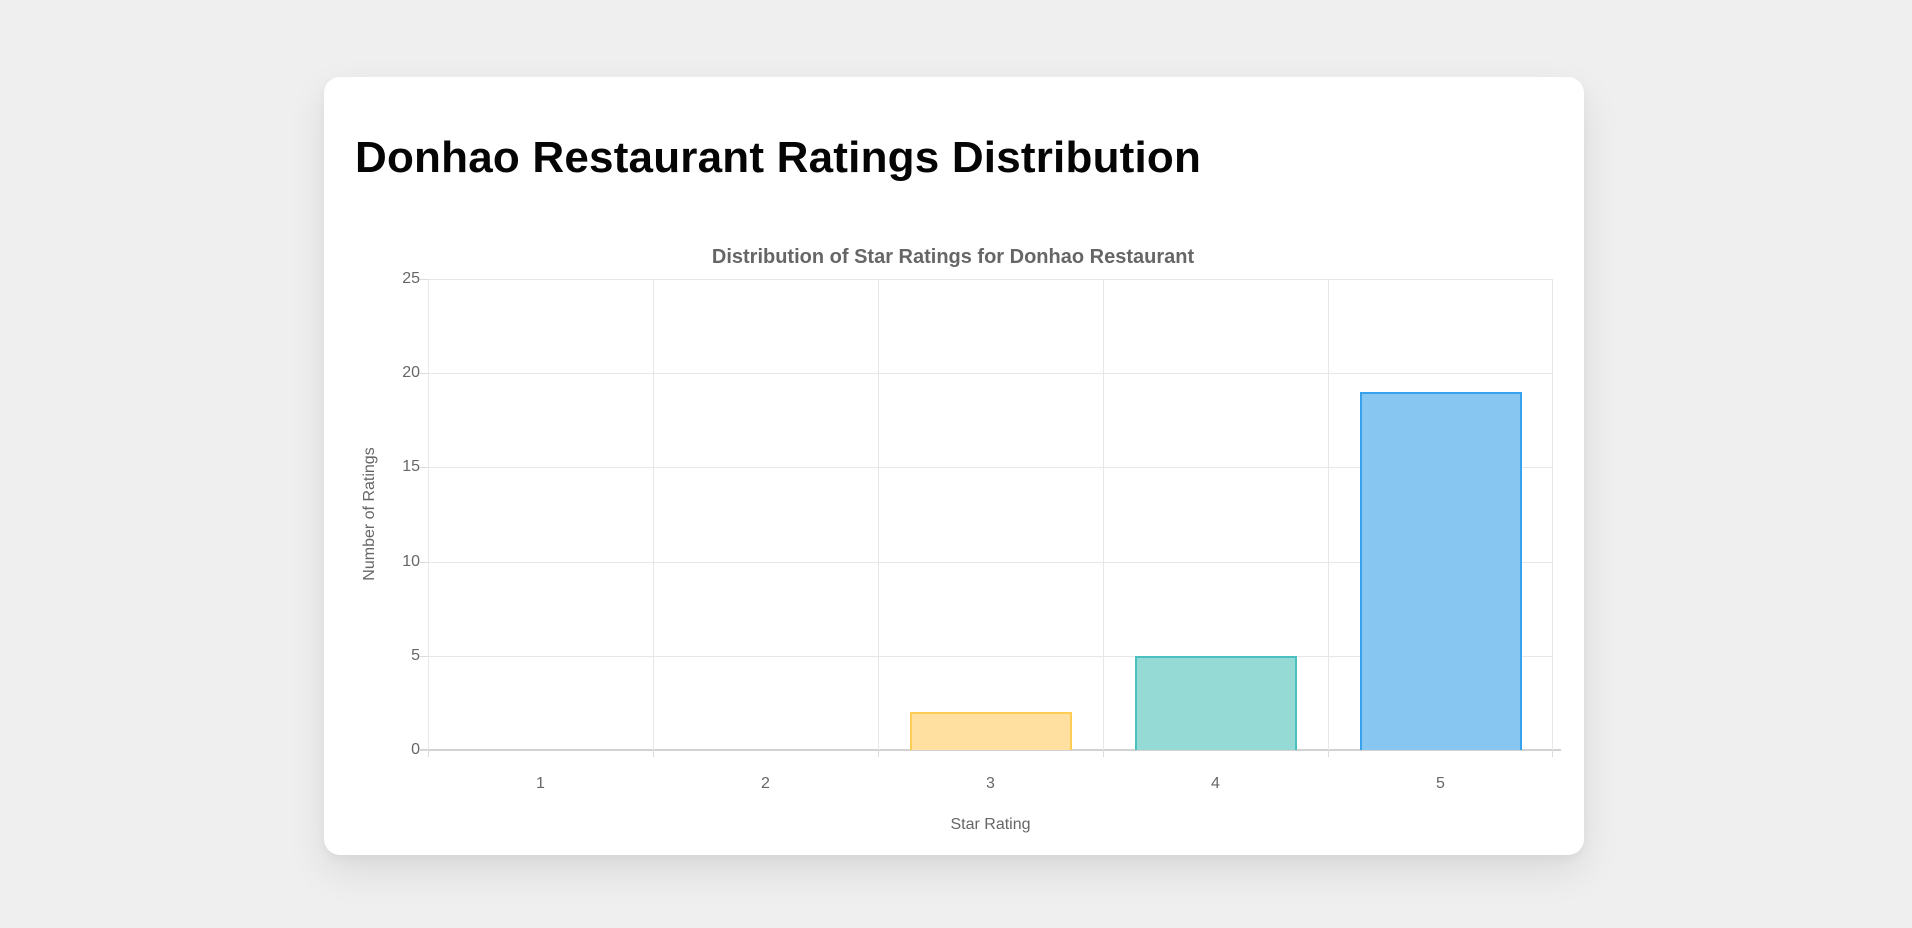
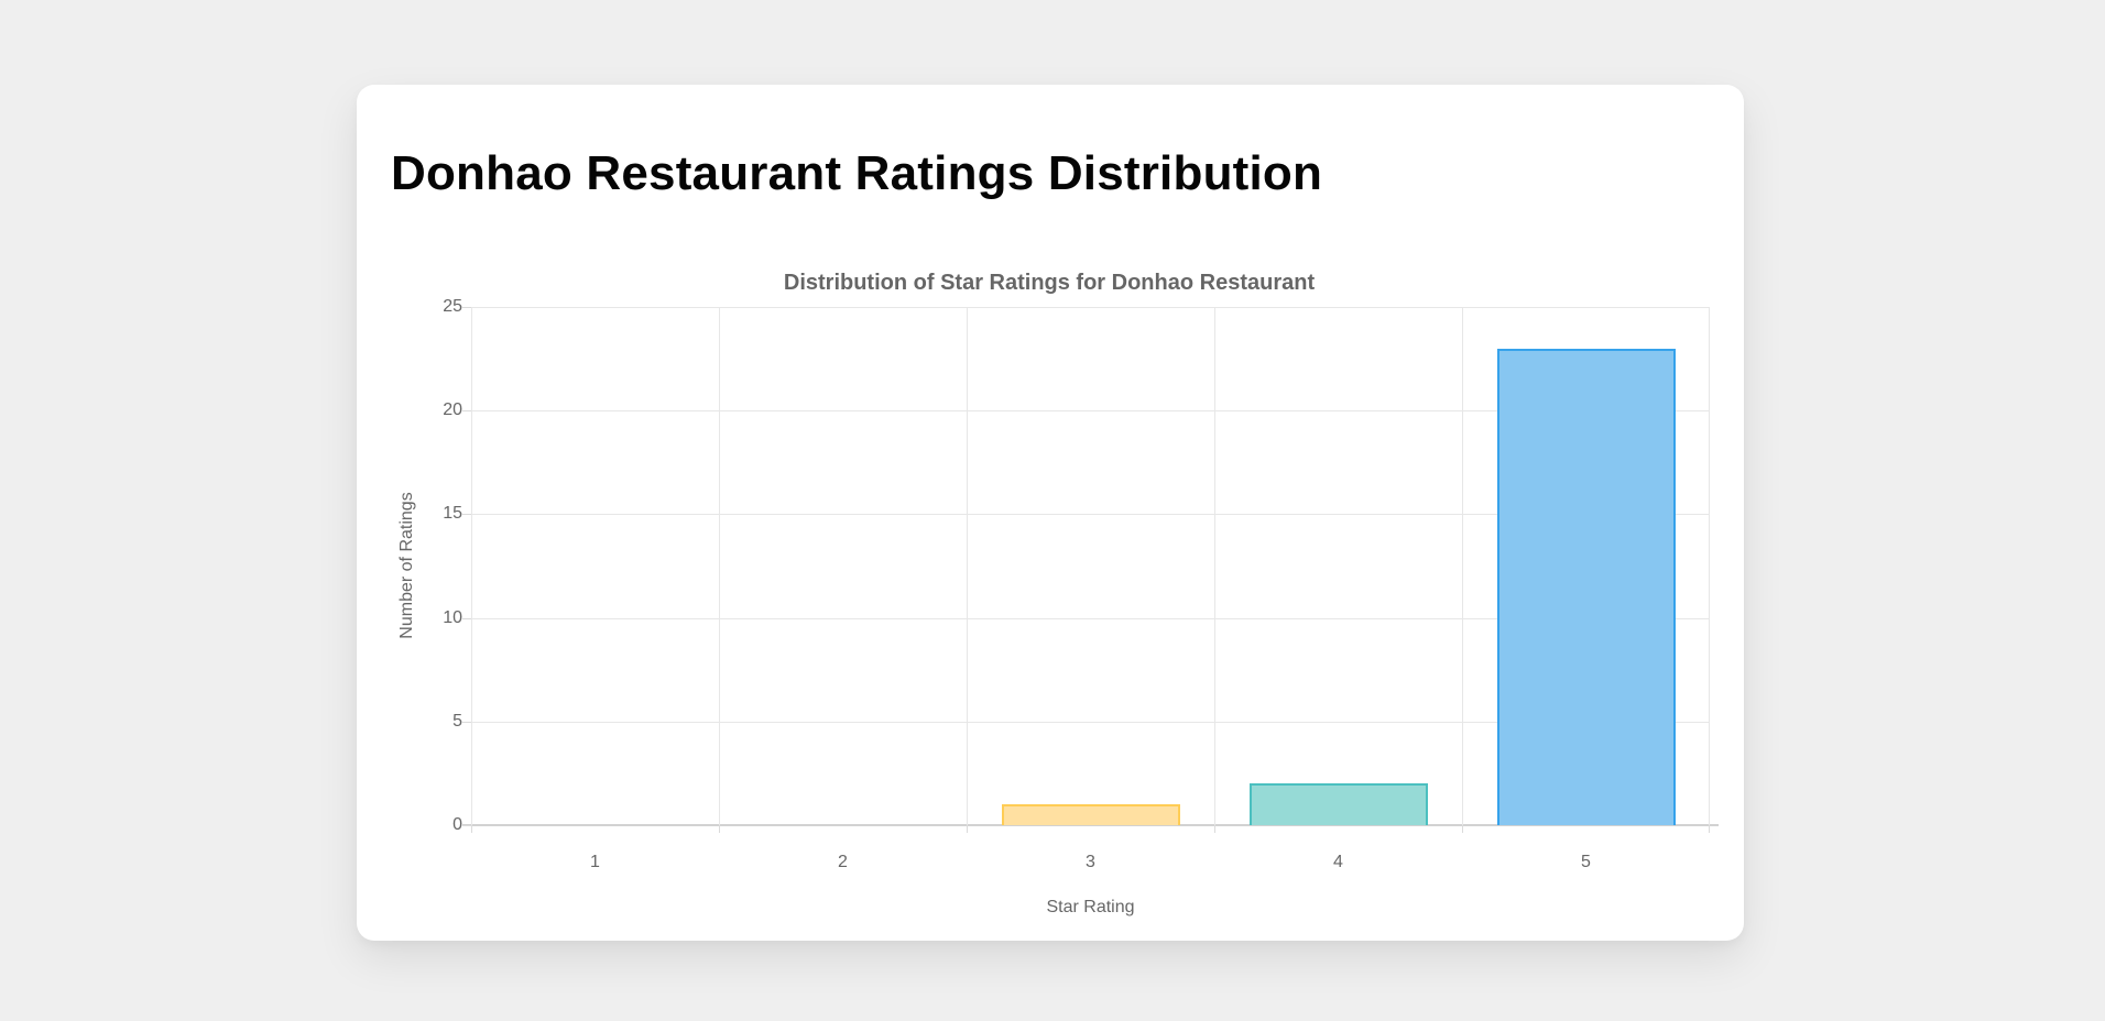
3: 2 -> 1
4: 5 -> 2
5: 19 -> 23
